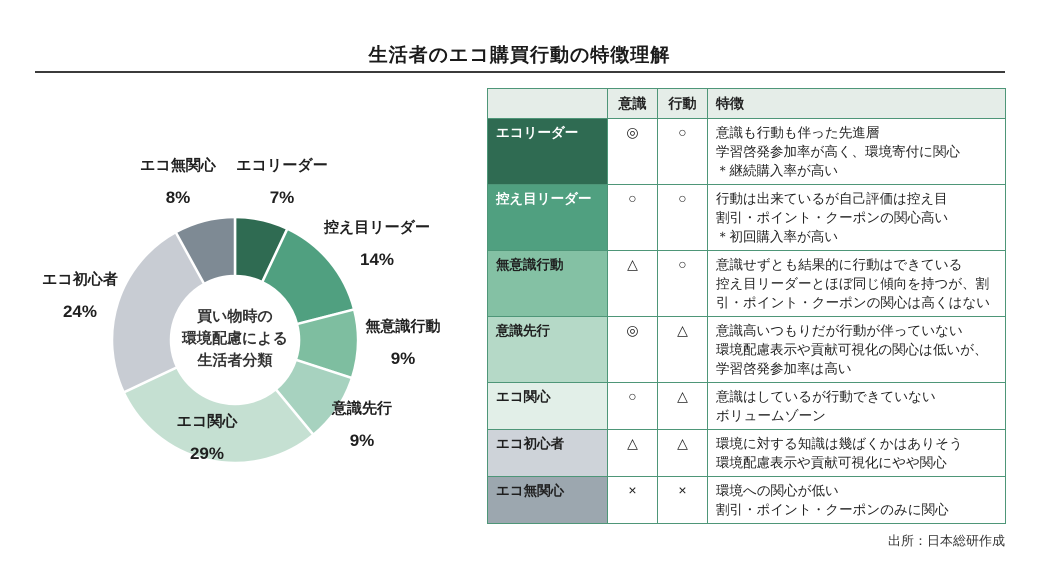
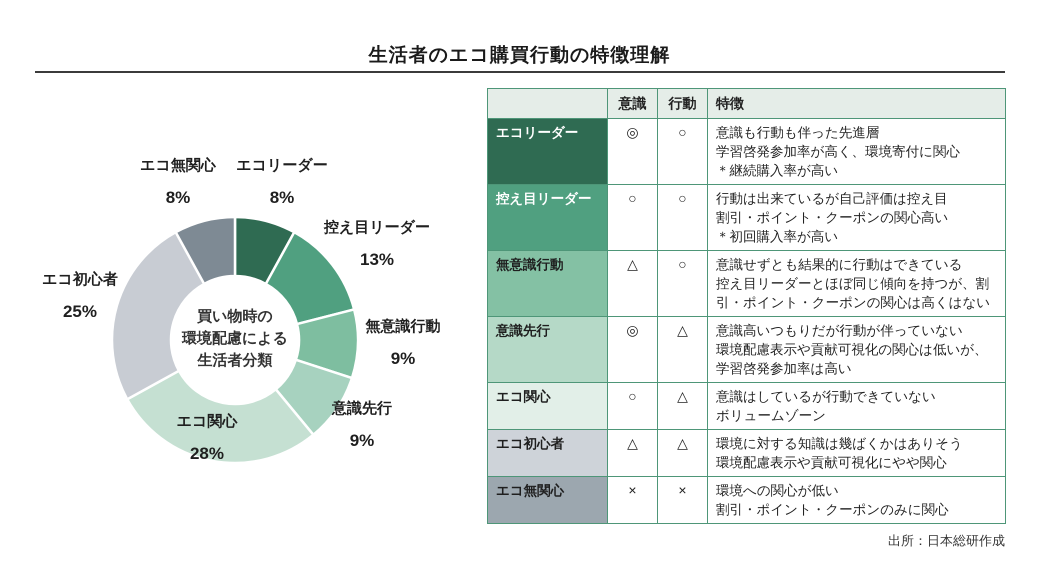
エコリーダー: 7% -> 8%
控え目リーダー: 14% -> 13%
エコ関心: 29% -> 28%
エコ初心者: 24% -> 25%
